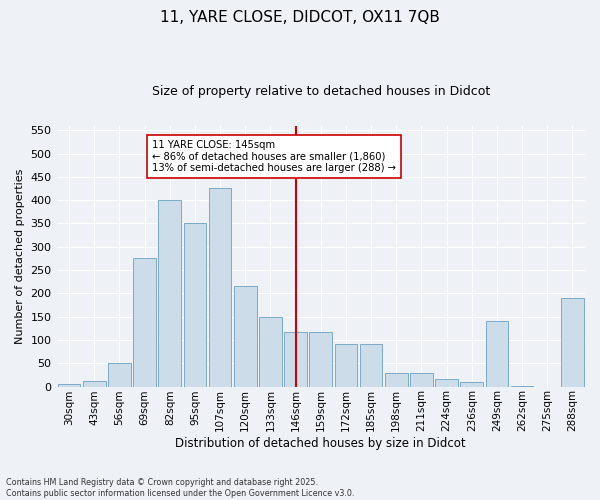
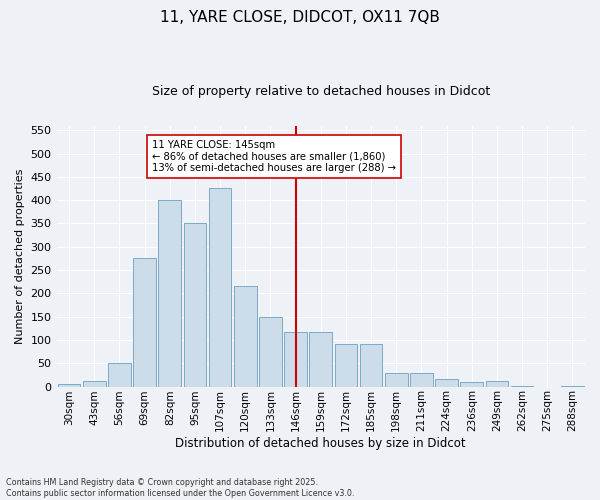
249sqm: 140 -> 12
288sqm: 190 -> 2
